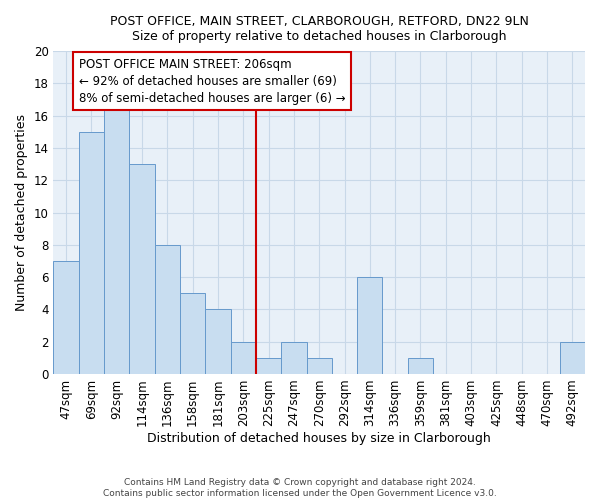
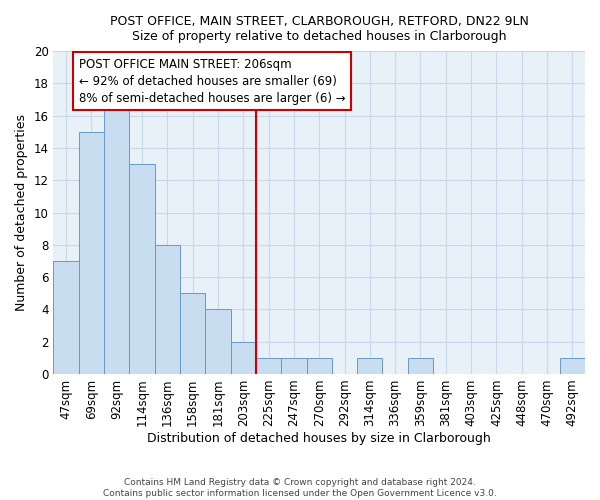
247sqm: 2 -> 1
314sqm: 6 -> 1
492sqm: 2 -> 1
